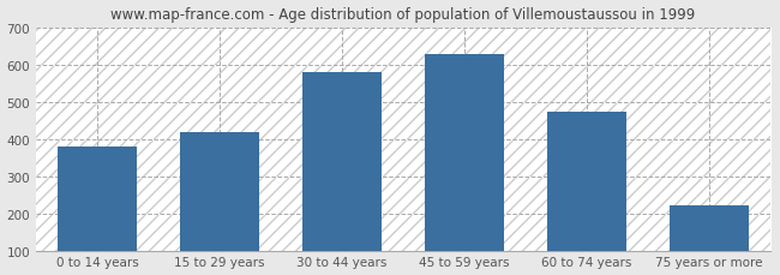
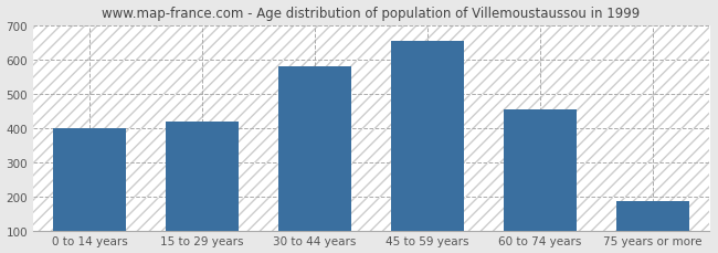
0 to 14 years: 380 -> 400
45 to 59 years: 630 -> 655
60 to 74 years: 475 -> 455
75 years or more: 220 -> 185
